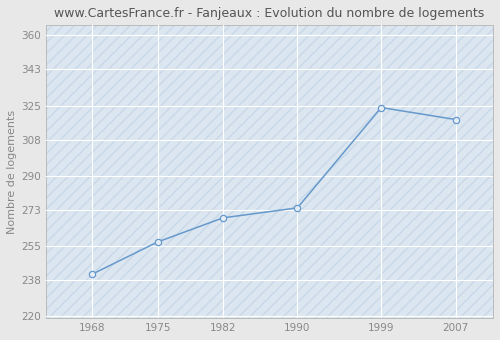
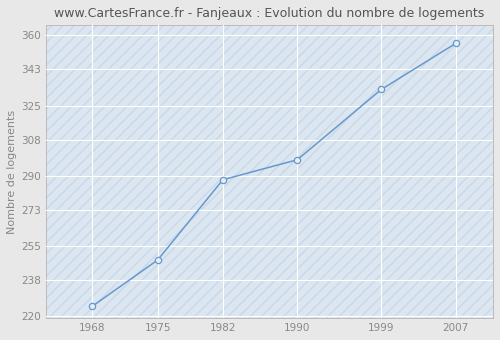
1968: 241 -> 225
1975: 257 -> 248
1982: 269 -> 288
1990: 274 -> 298
1999: 324 -> 333
2007: 318 -> 356
